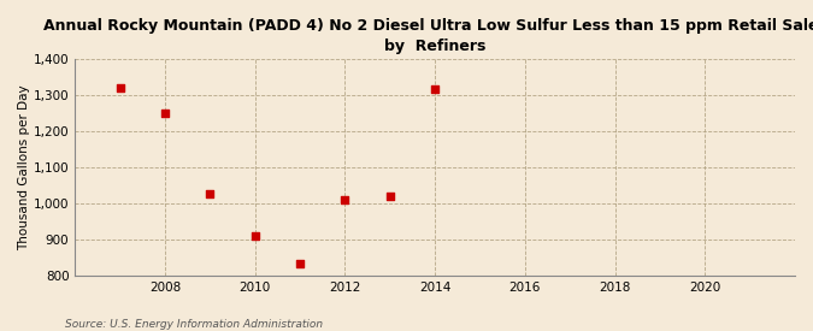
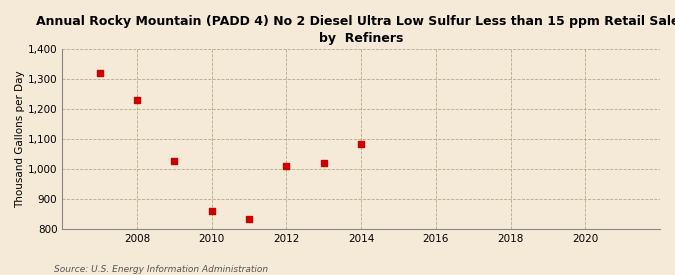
2008: 1,250 -> 1,228
2010: 910 -> 860
2014: 1,315 -> 1,082
